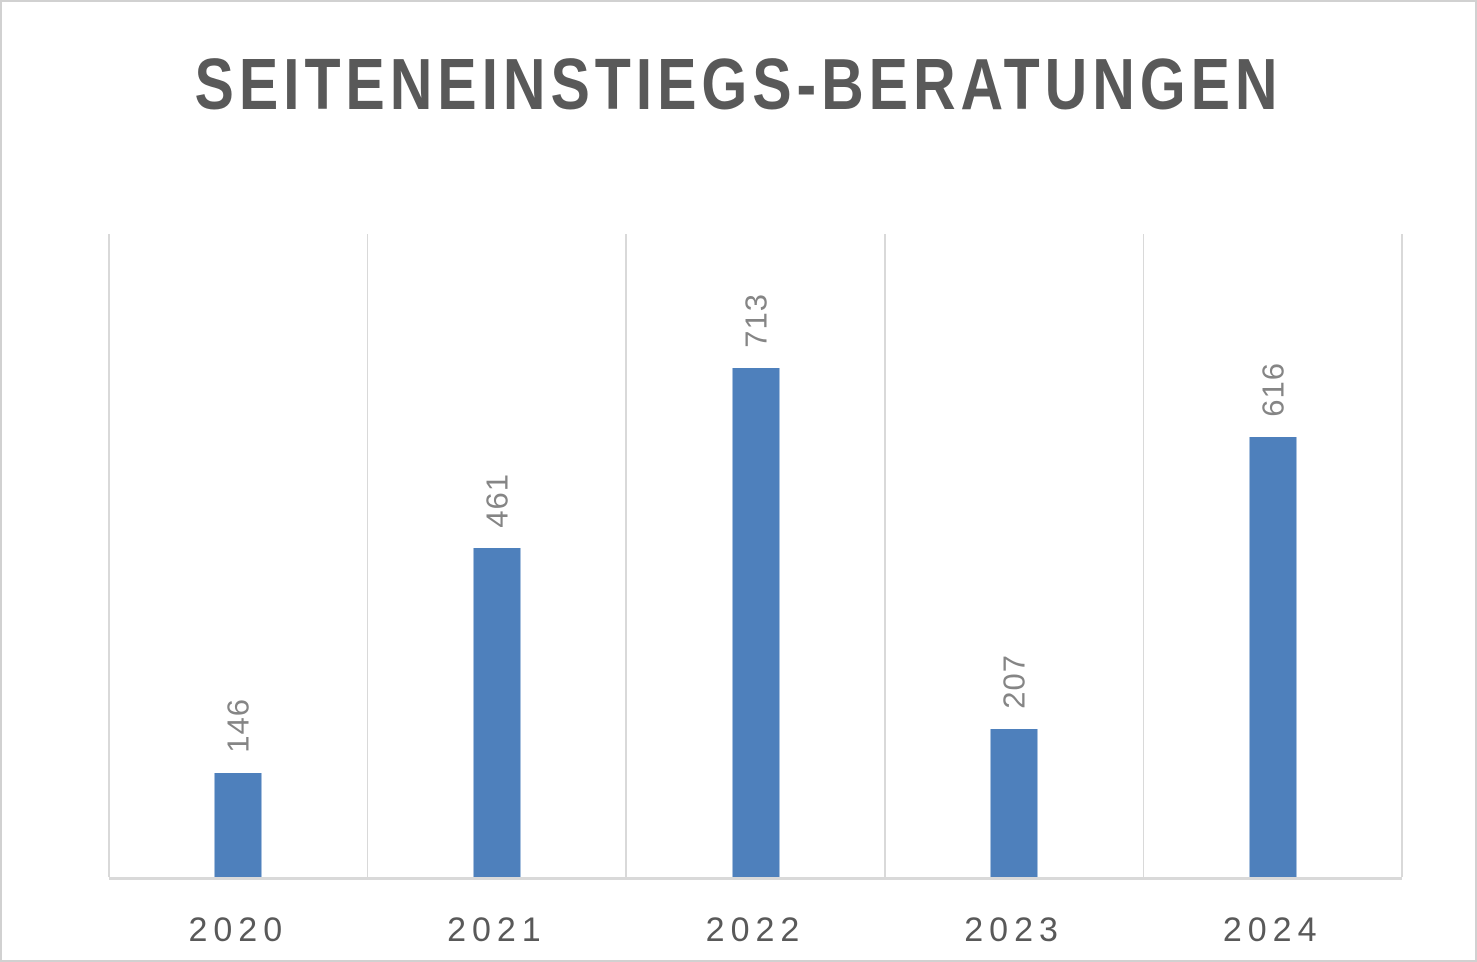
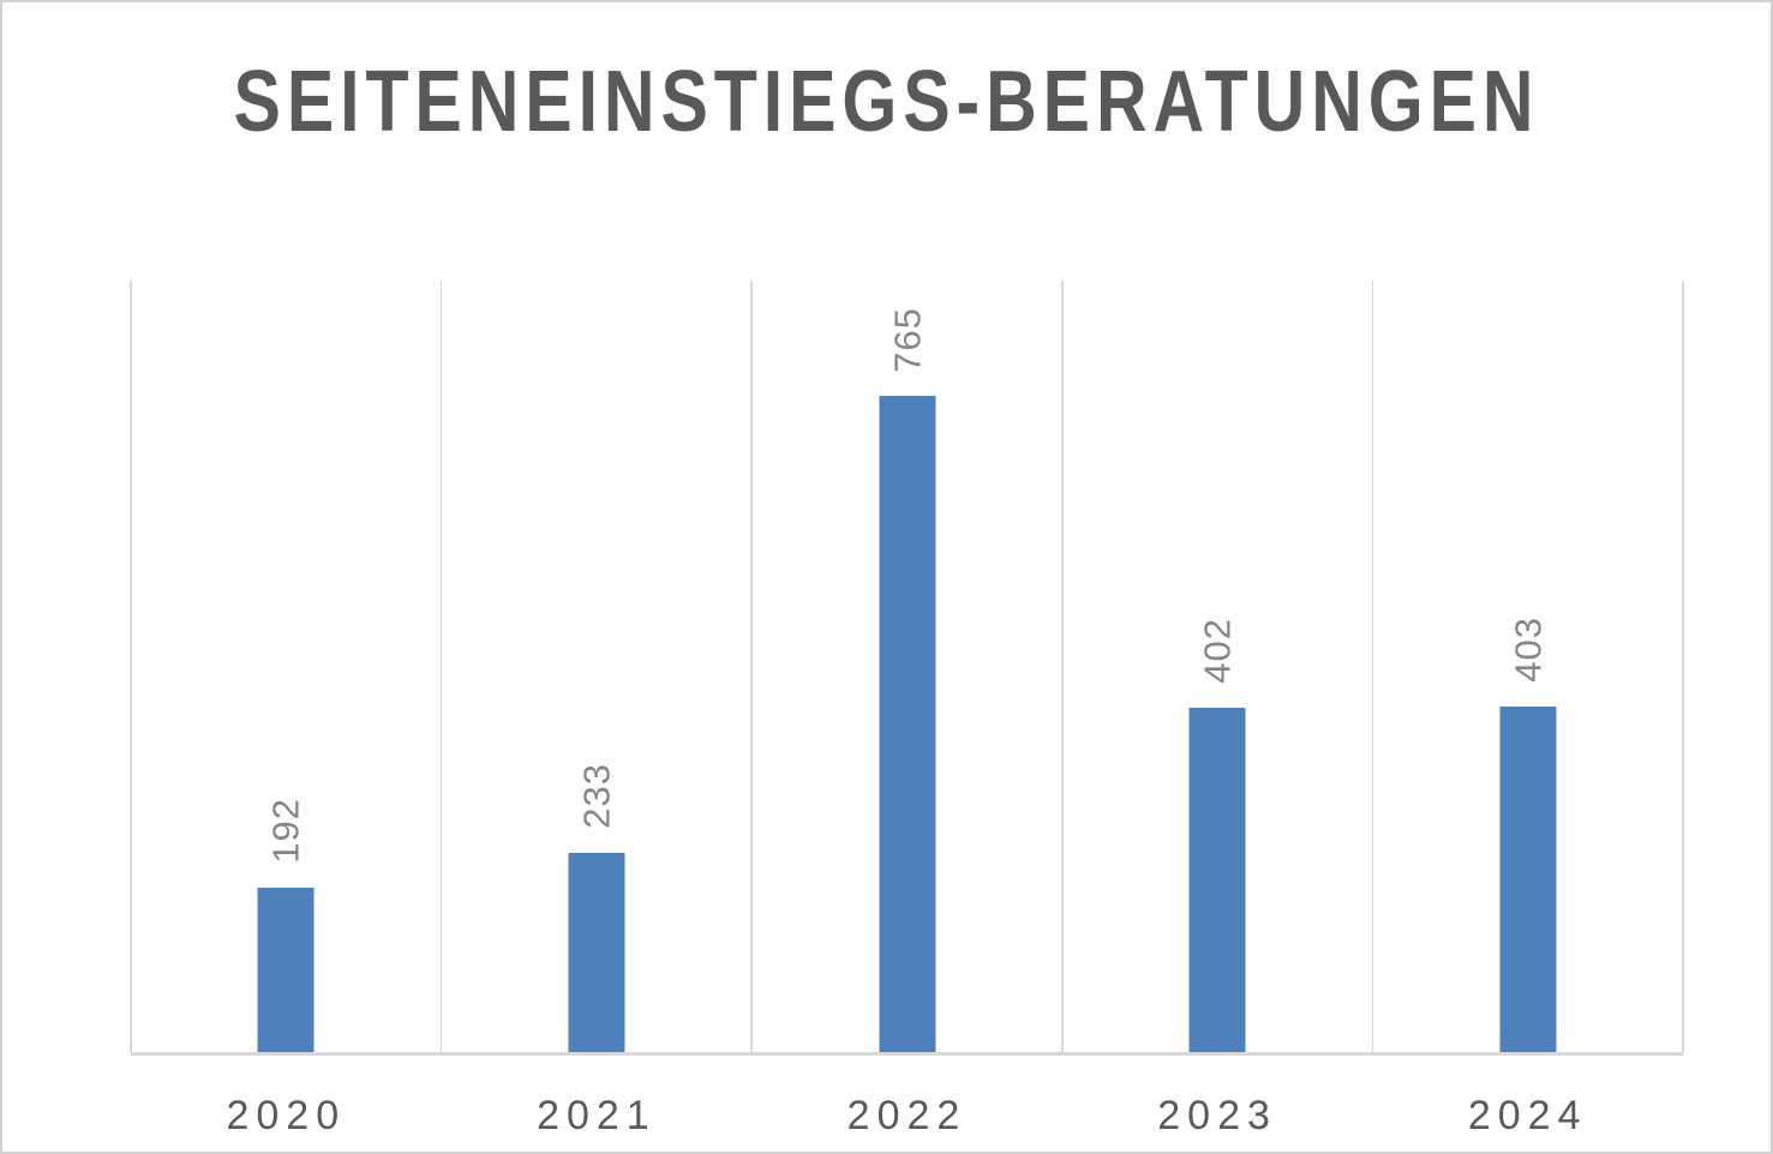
2020: 146 -> 192
2021: 461 -> 233
2022: 713 -> 765
2023: 207 -> 402
2024: 616 -> 403
